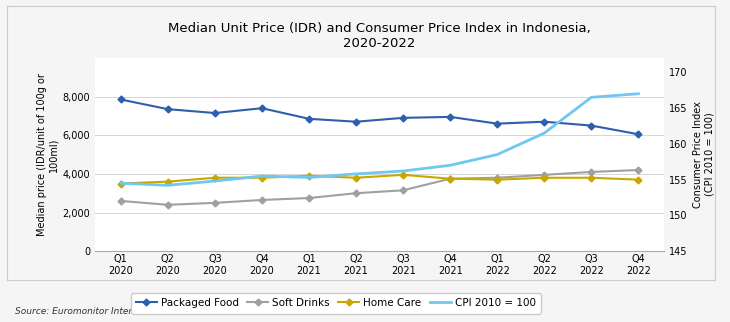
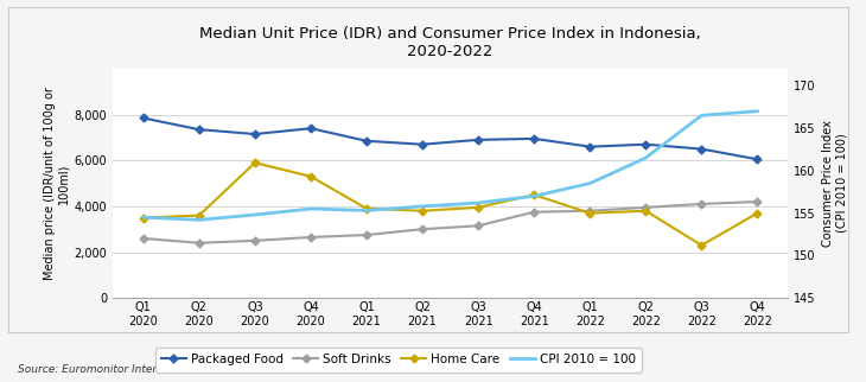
Home Care/Q3 2020: 3,800 -> 5,900
Home Care/Q4 2020: 3,800 -> 5,300
Home Care/Q4 2021: 3,800 -> 4,500
Home Care/Q3 2022: 3,800 -> 2,300
